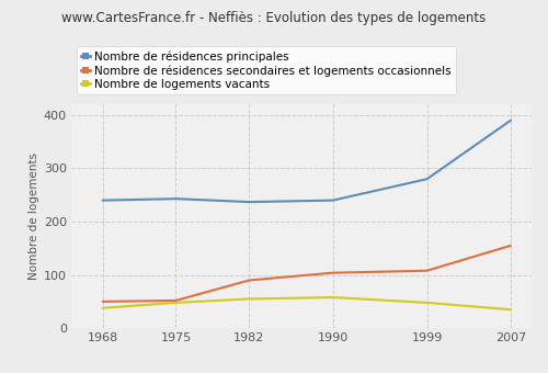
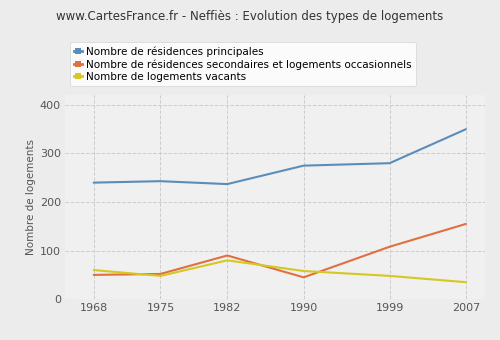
Nombre de logements vacants/1968: 38 -> 60
Nombre de logements vacants/1982: 55 -> 80
Nombre de résidences principales/1990: 240 -> 275
Nombre de résidences secondaires et logements occasionnels/1990: 104 -> 45
Nombre de résidences principales/2007: 390 -> 350
